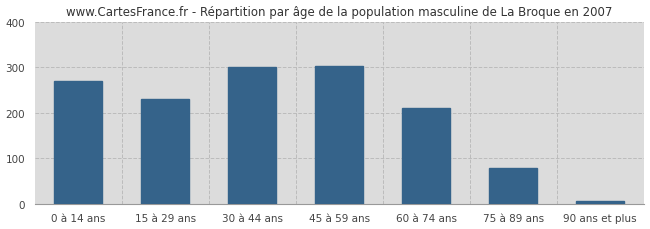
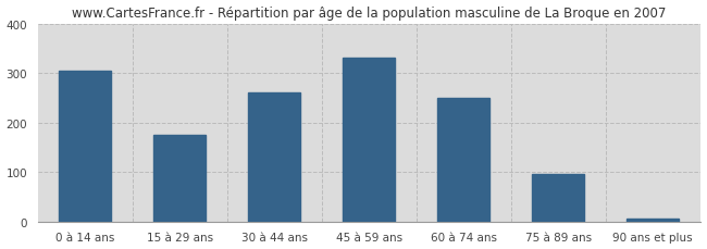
0 à 14 ans: 270 -> 305
15 à 29 ans: 230 -> 175
30 à 44 ans: 300 -> 260
45 à 59 ans: 303 -> 330
60 à 74 ans: 210 -> 250
75 à 89 ans: 78 -> 95
